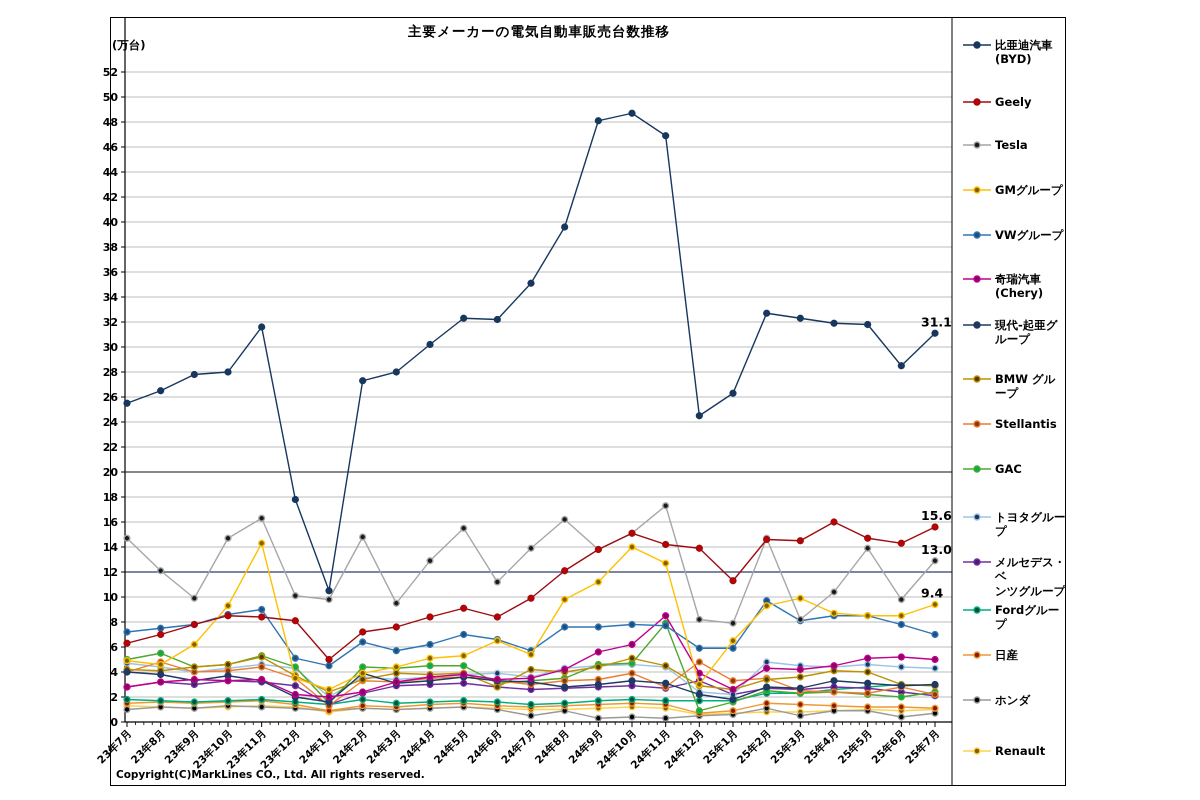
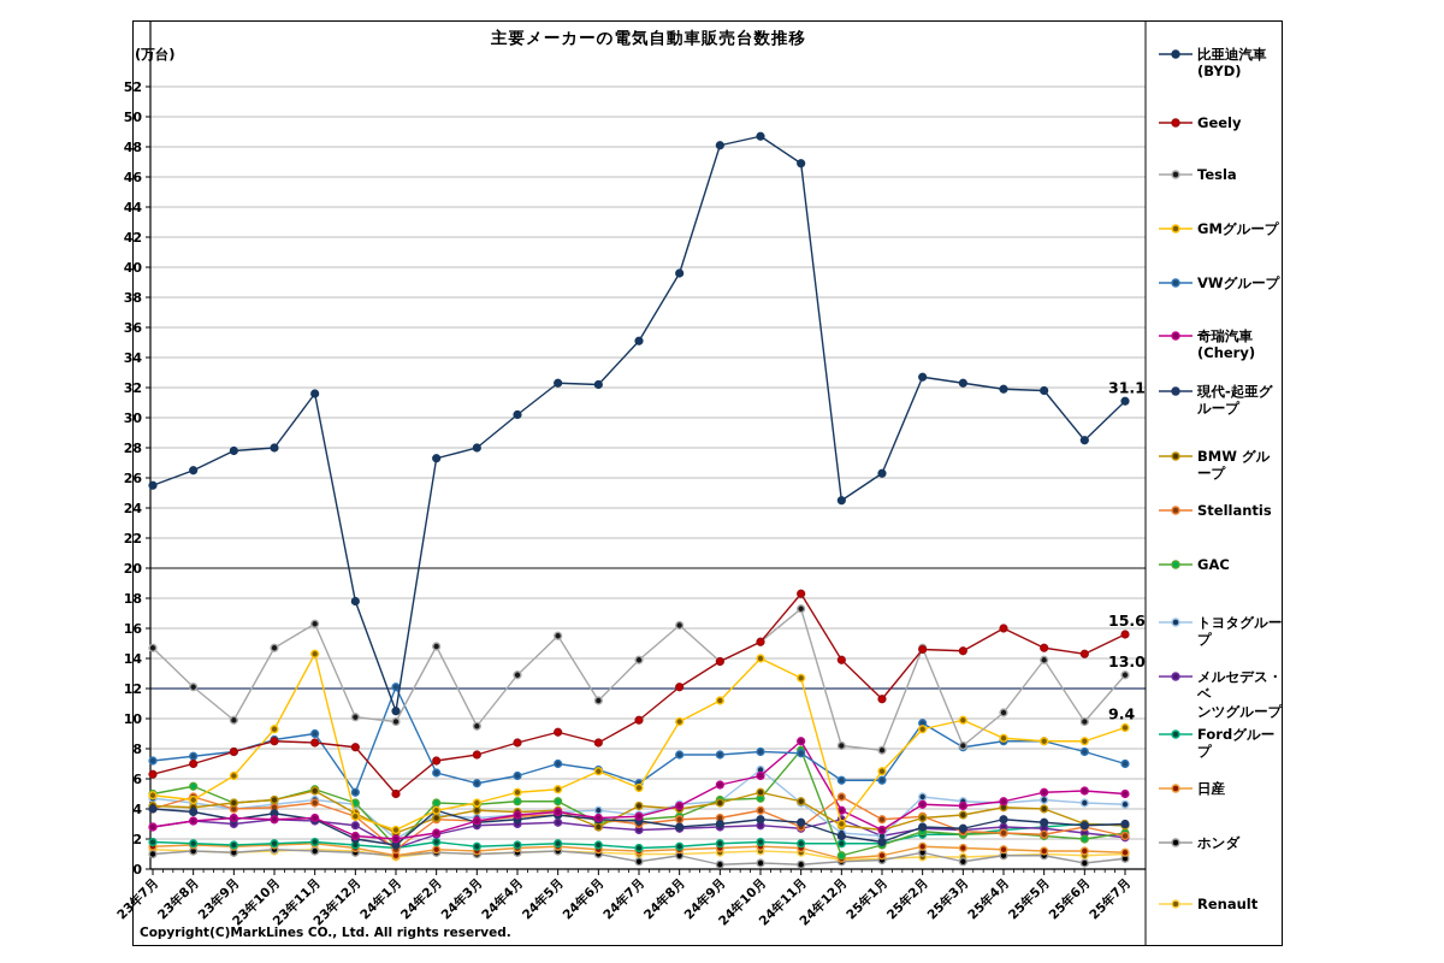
VWグループ/24年1月: 4.5 -> 12.1
トヨタグループ/24年10月: 4.6 -> 6.6
Geely/24年11月: 14.2 -> 18.3
